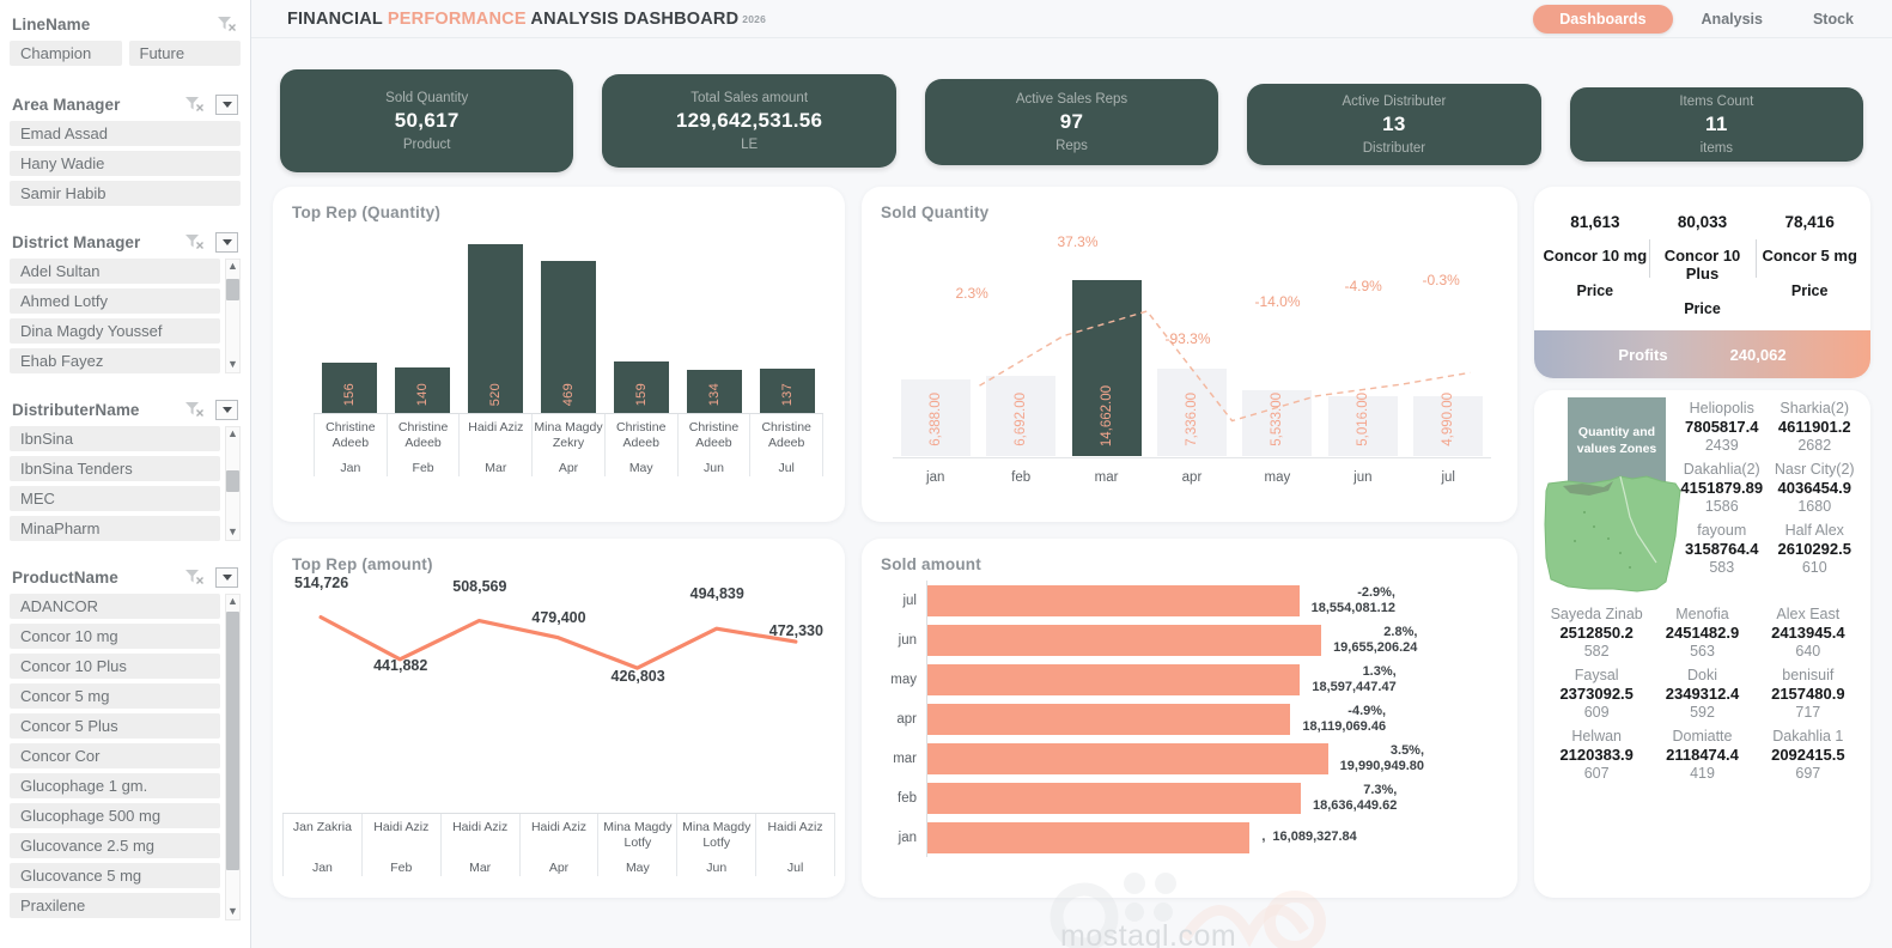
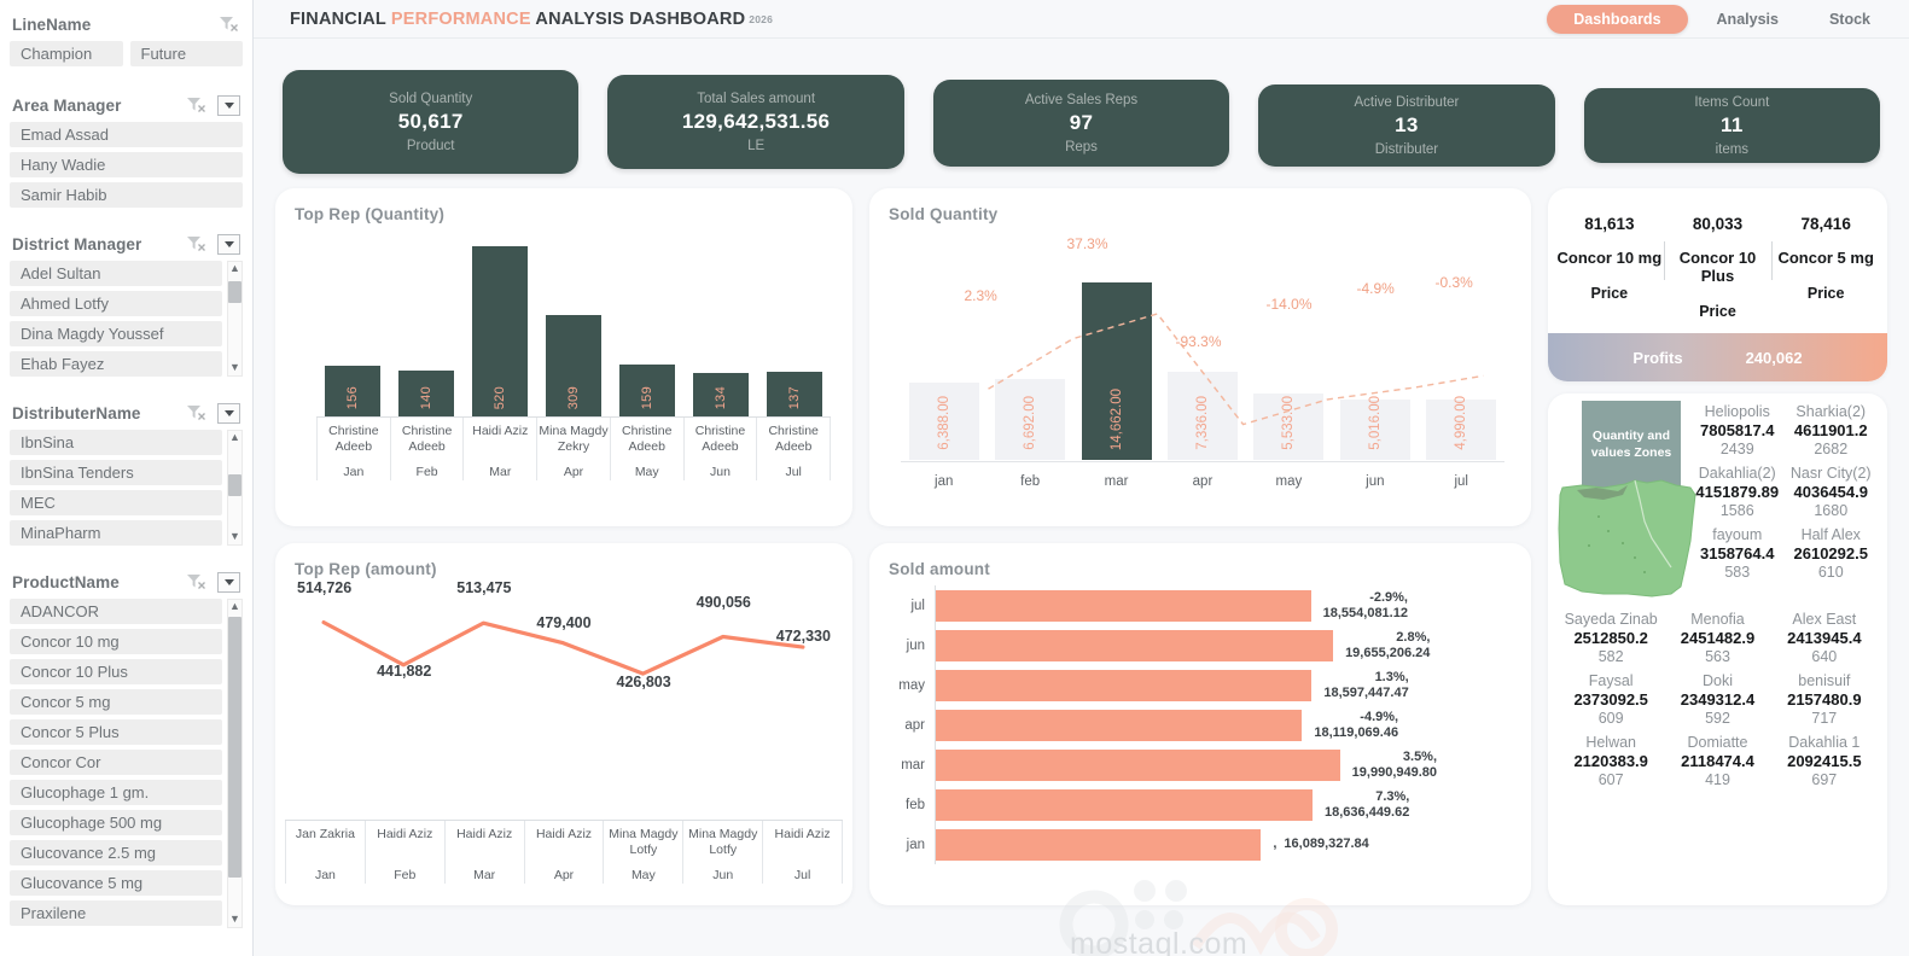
Top Rep (Quantity)/Apr: 469 -> 309
Top Rep (amount)/Mar: 508,569 -> 513,475
Top Rep (amount)/Jun: 494,839 -> 490,056
